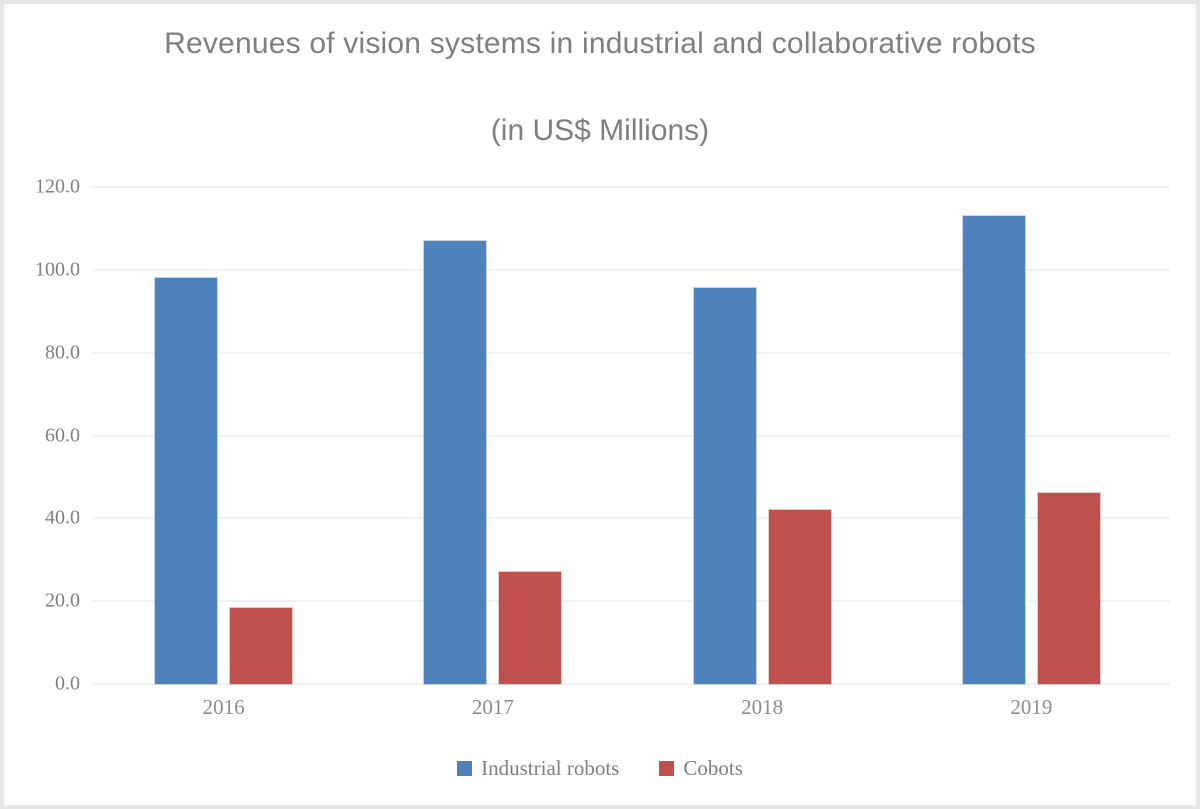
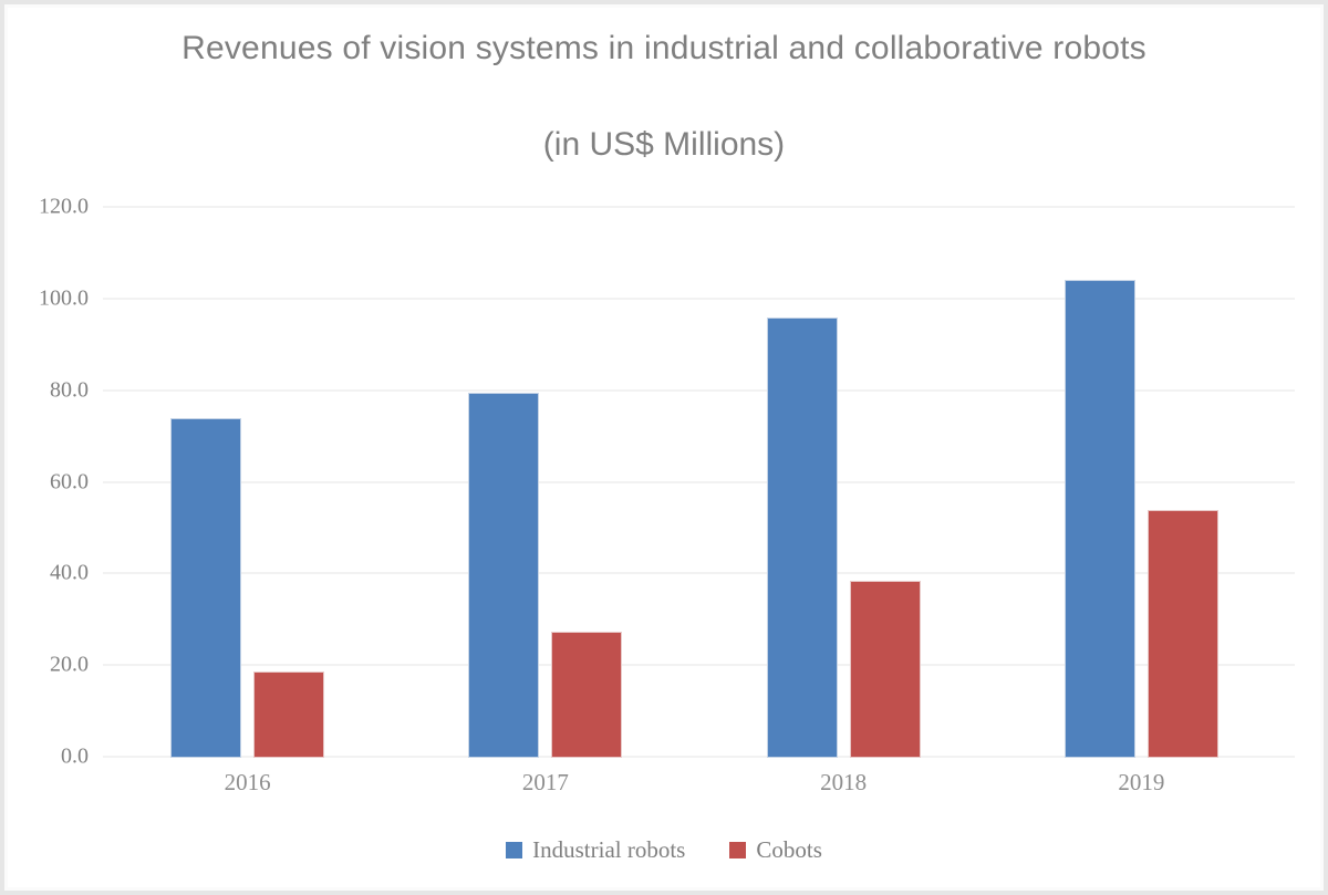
Industrial robots/2016: 98 -> 74
Industrial robots/2017: 107 -> 79
Cobots/2018: 42 -> 38
Industrial robots/2019: 113 -> 104
Cobots/2019: 46 -> 54
